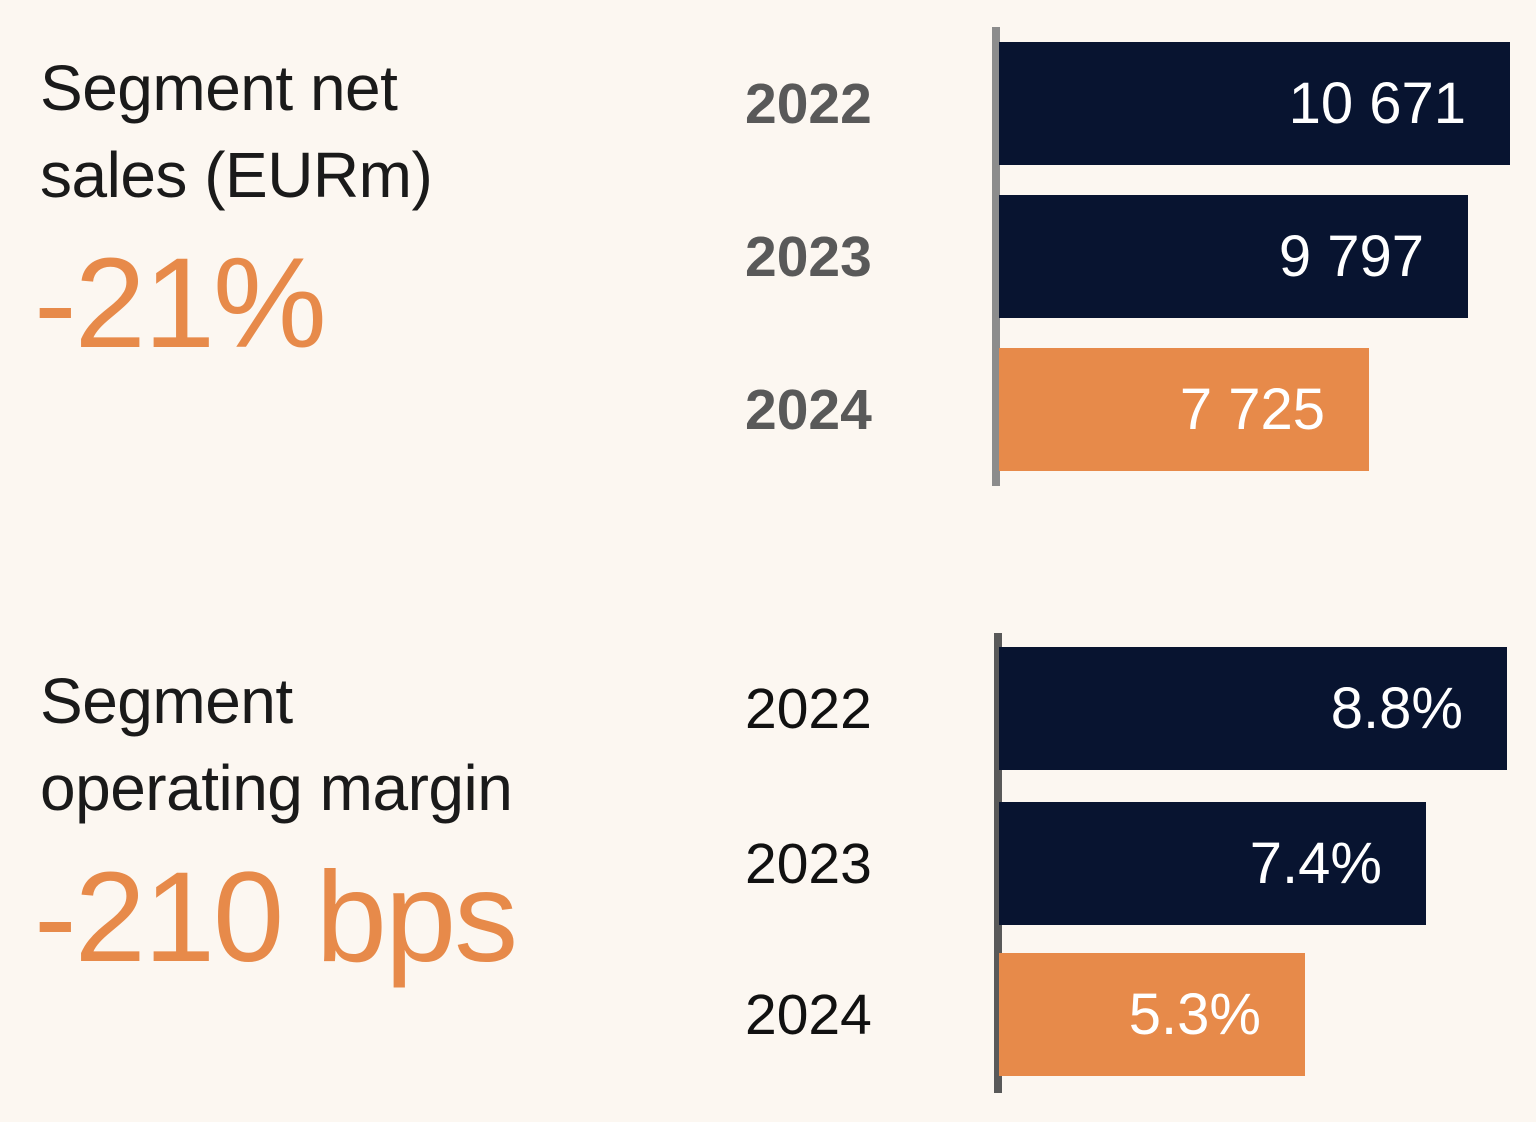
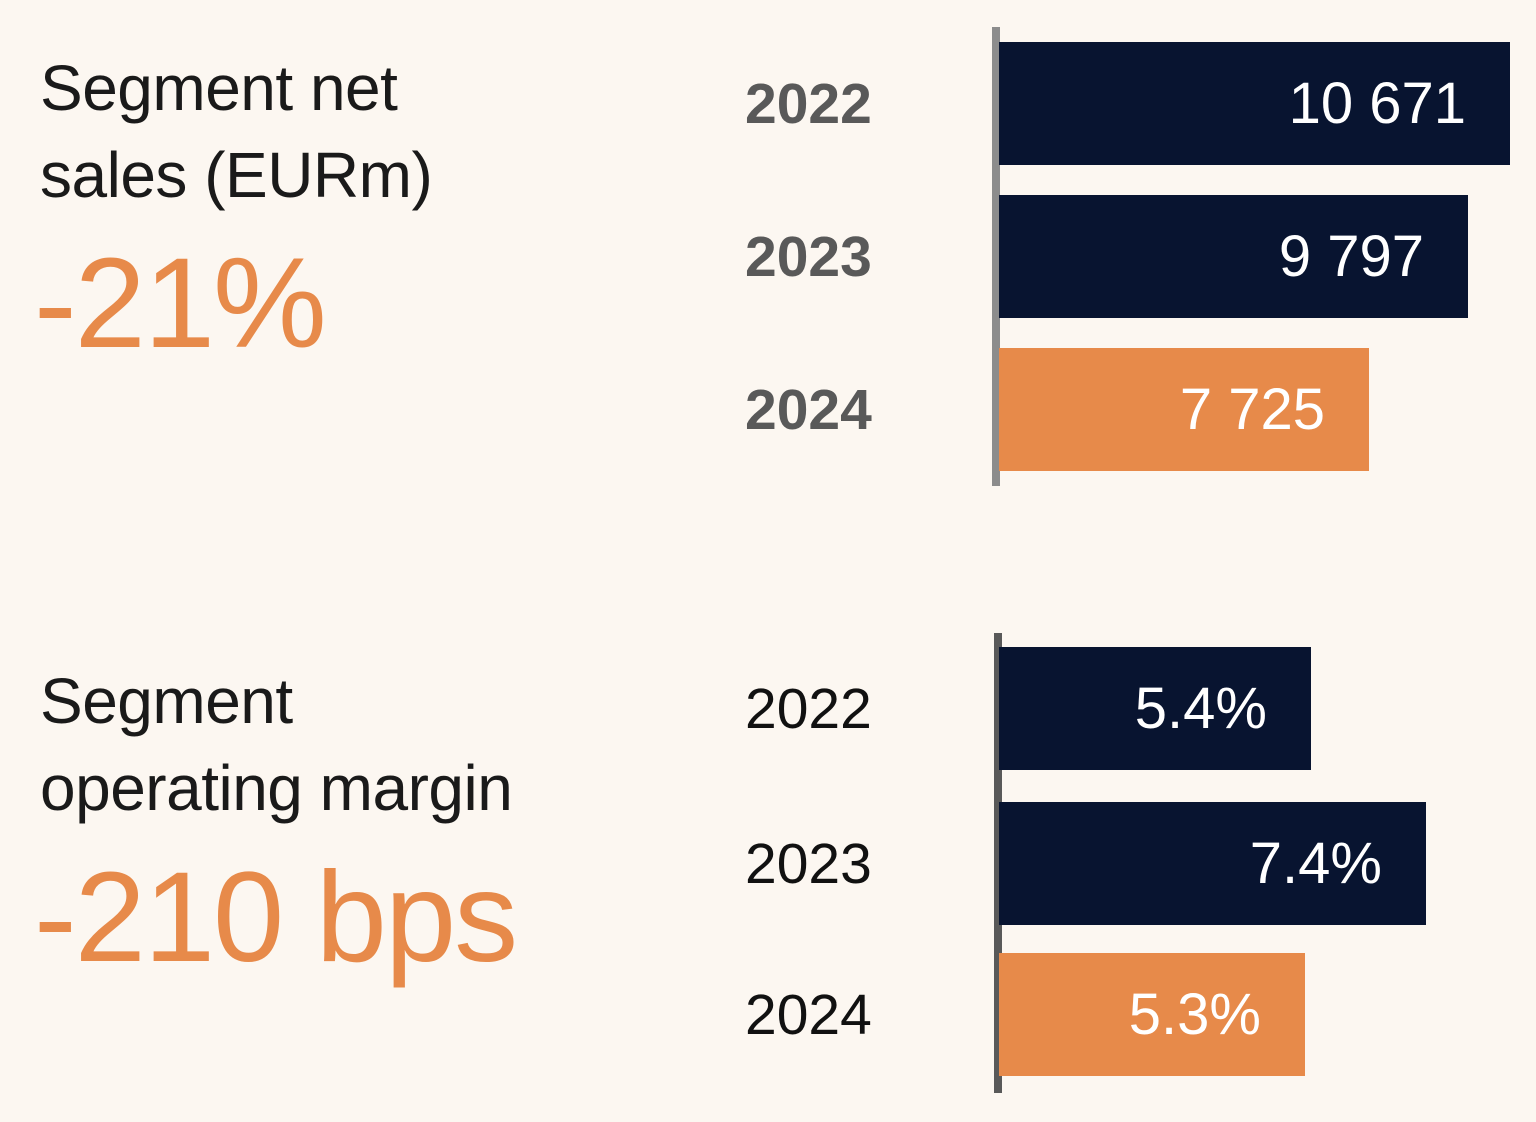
Segment operating margin/2022: 8.8% -> 5.4%
